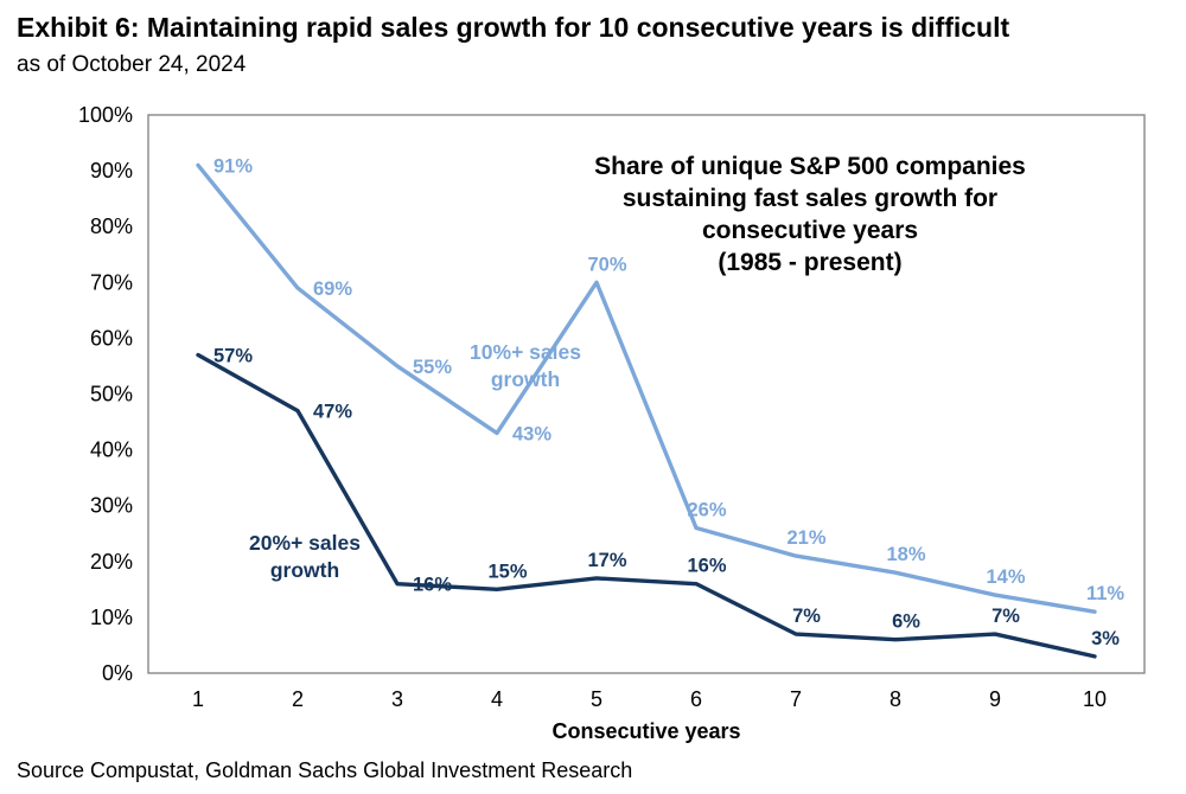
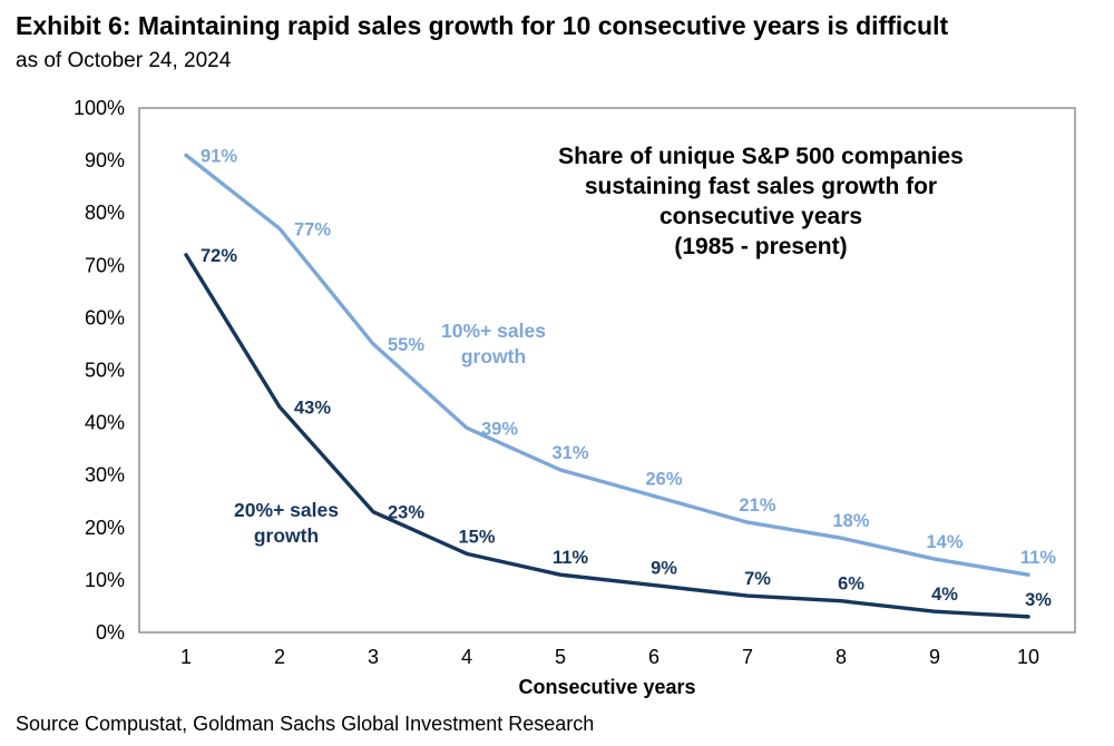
20%+ sales growth/1: 57% -> 72%
10%+ sales growth/2: 69% -> 77%
20%+ sales growth/2: 47% -> 43%
20%+ sales growth/3: 16% -> 23%
10%+ sales growth/4: 43% -> 39%
10%+ sales growth/5: 70% -> 31%
20%+ sales growth/5: 17% -> 11%
20%+ sales growth/6: 16% -> 9%
20%+ sales growth/9: 7% -> 4%
